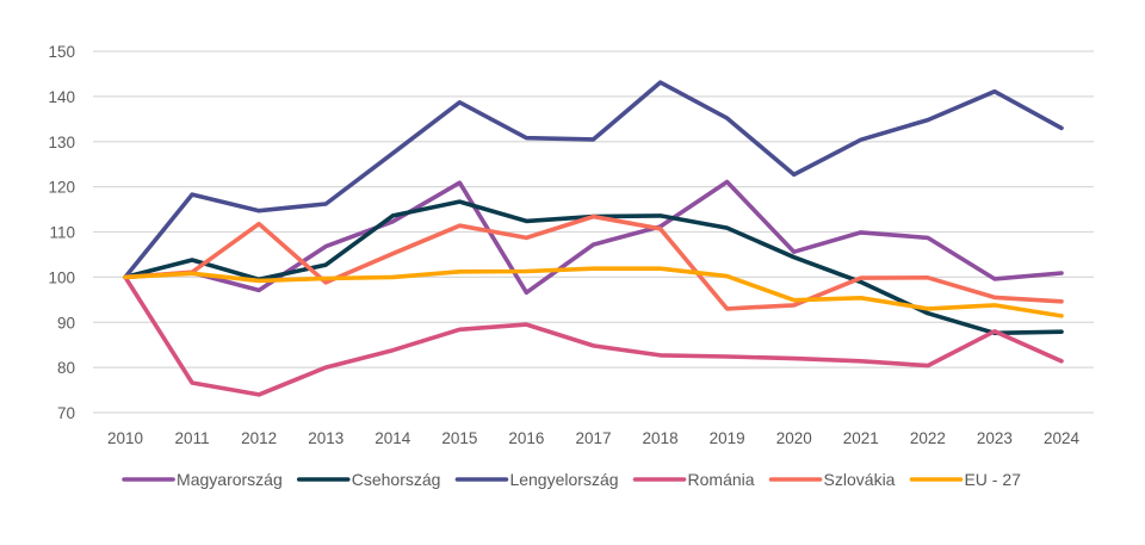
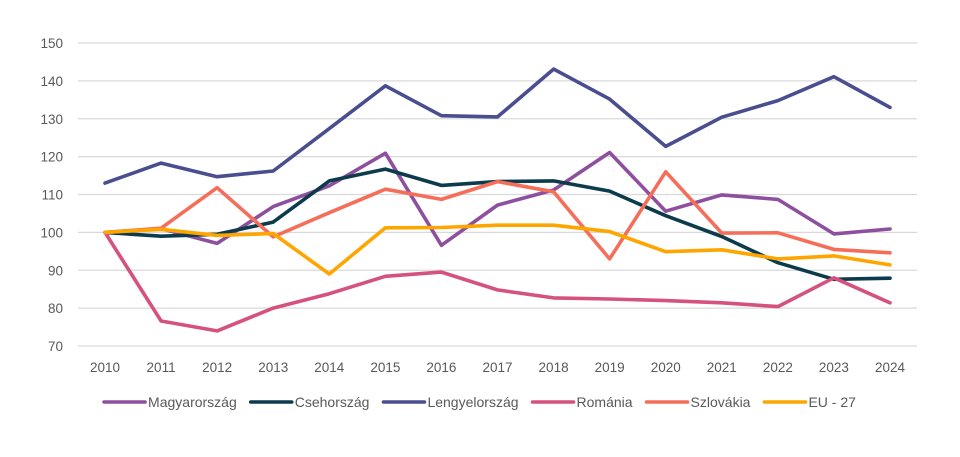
Lengyelország/2010: 100 -> 113
Csehország/2011: 104 -> 99
EU - 27/2014: 100 -> 89
Szlovákia/2020: 94 -> 116
